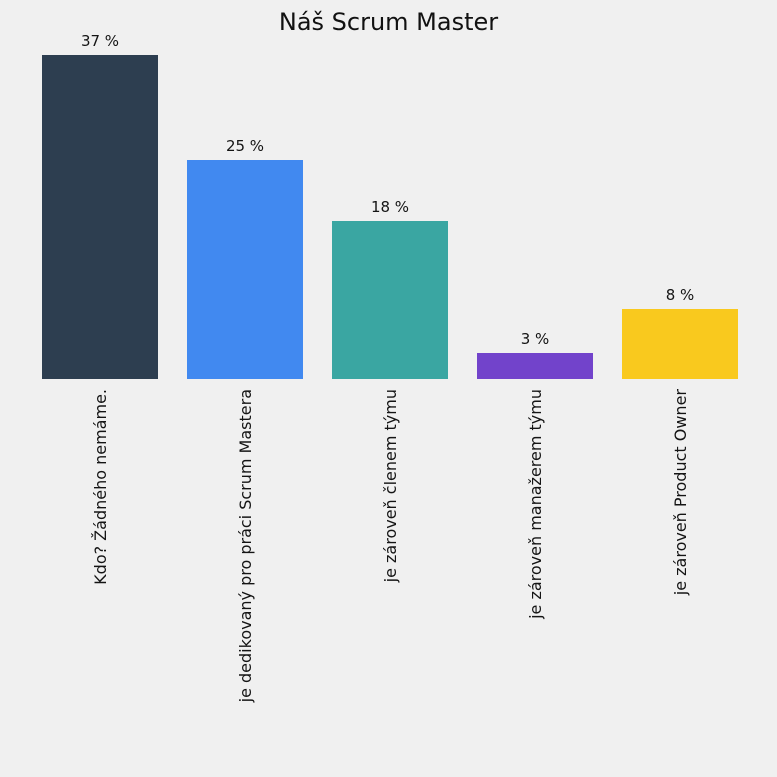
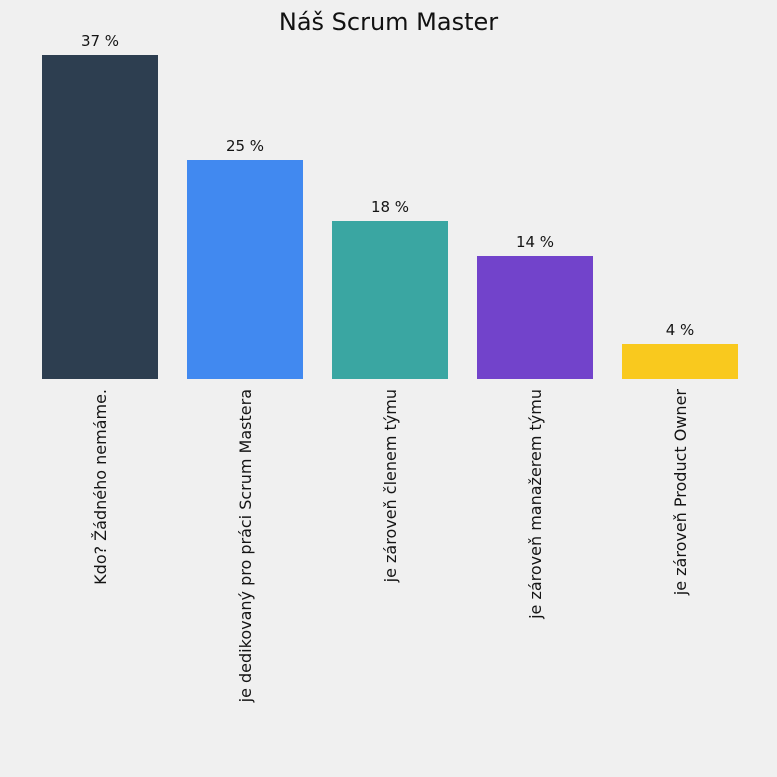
je zároveň manažerem týmu: 3 -> 14
je zároveň Product Owner: 8 -> 4
